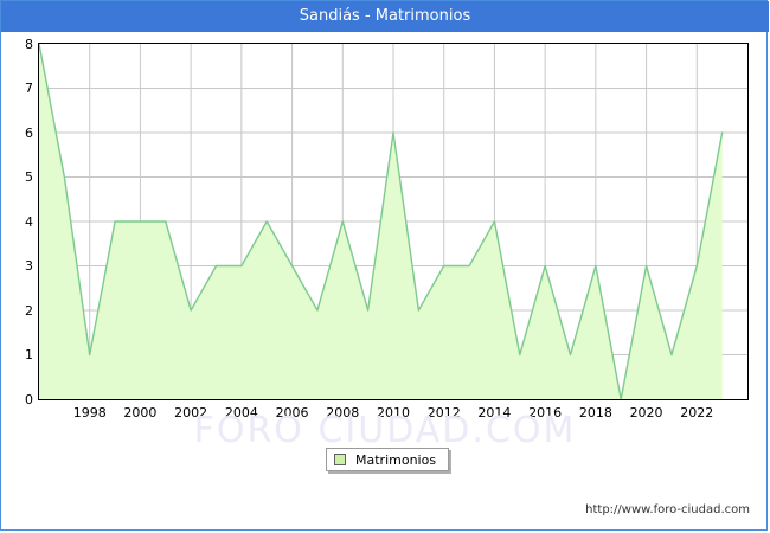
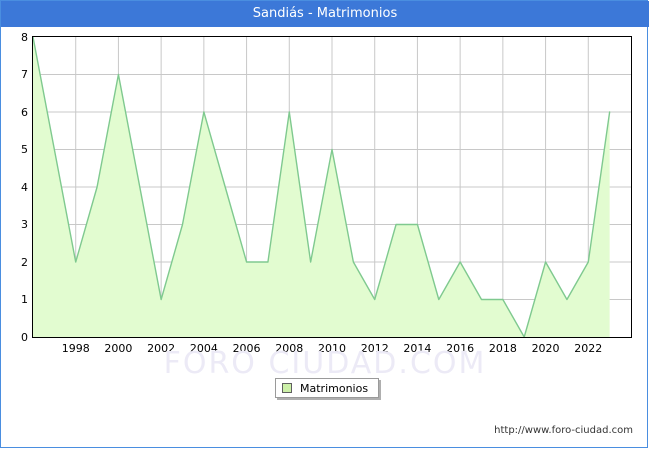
1998: 1 -> 2
2000: 4 -> 7
2002: 2 -> 1
2004: 3 -> 6
2006: 3 -> 2
2008: 4 -> 6
2010: 6 -> 5
2012: 3 -> 1
2014: 4 -> 3
2016: 3 -> 2
2018: 3 -> 1
2020: 3 -> 2
2022: 3 -> 2
